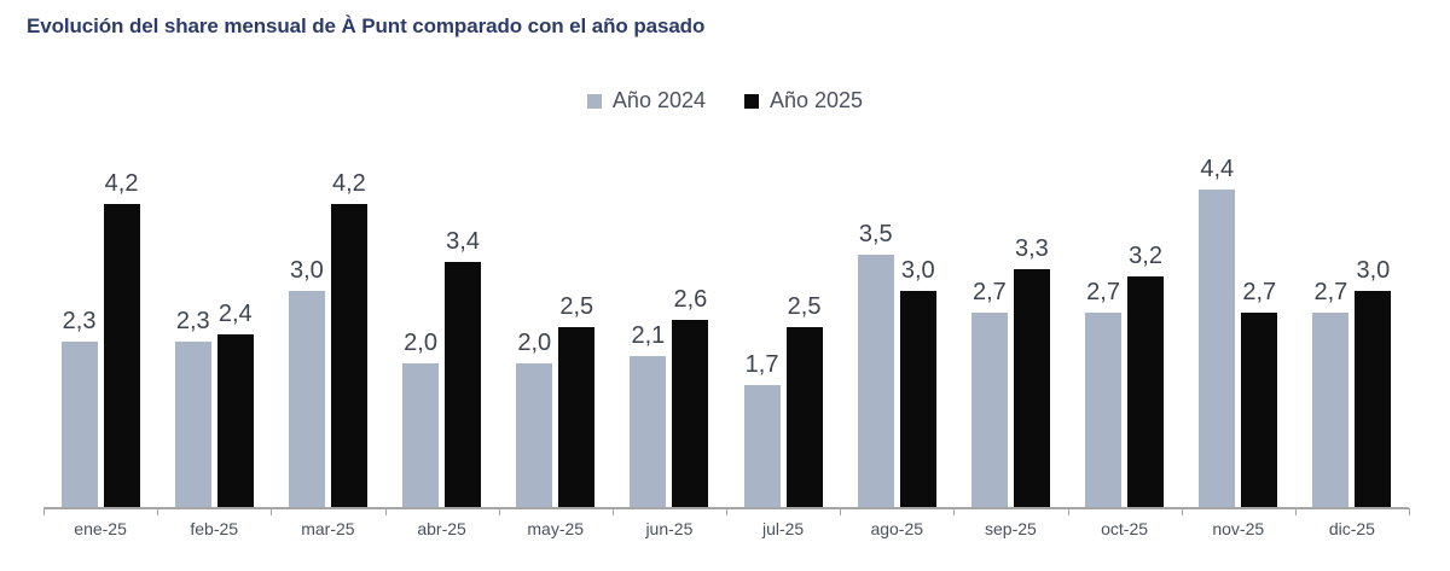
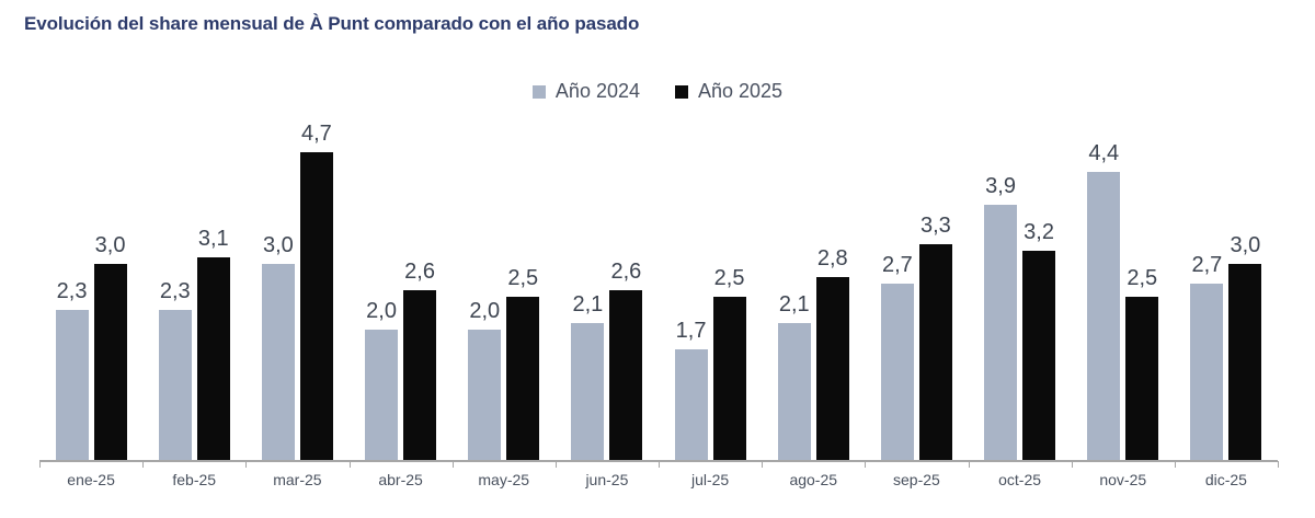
Año 2025/ene-25: 4,2 -> 3,0
Año 2025/feb-25: 2,4 -> 3,1
Año 2025/mar-25: 4,2 -> 4,7
Año 2025/abr-25: 3,4 -> 2,6
Año 2024/ago-25: 3,5 -> 2,1
Año 2025/ago-25: 3,0 -> 2,8
Año 2024/oct-25: 2,7 -> 3,9
Año 2025/nov-25: 2,7 -> 2,5
